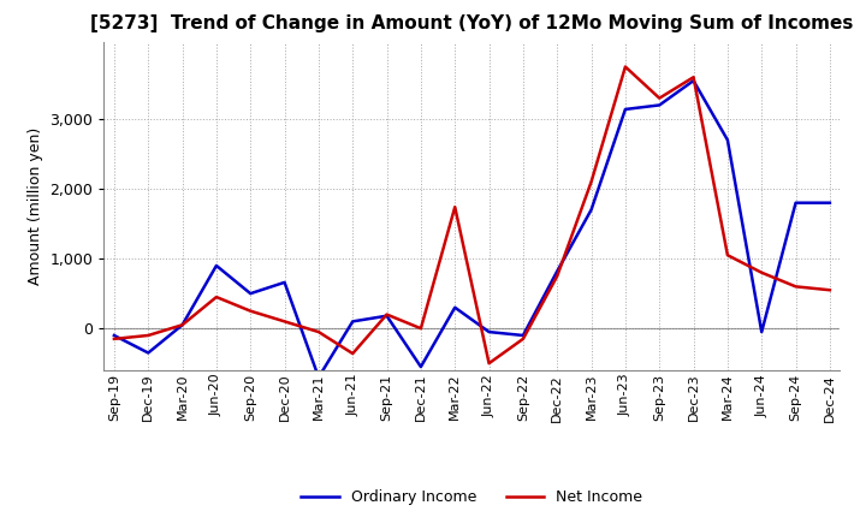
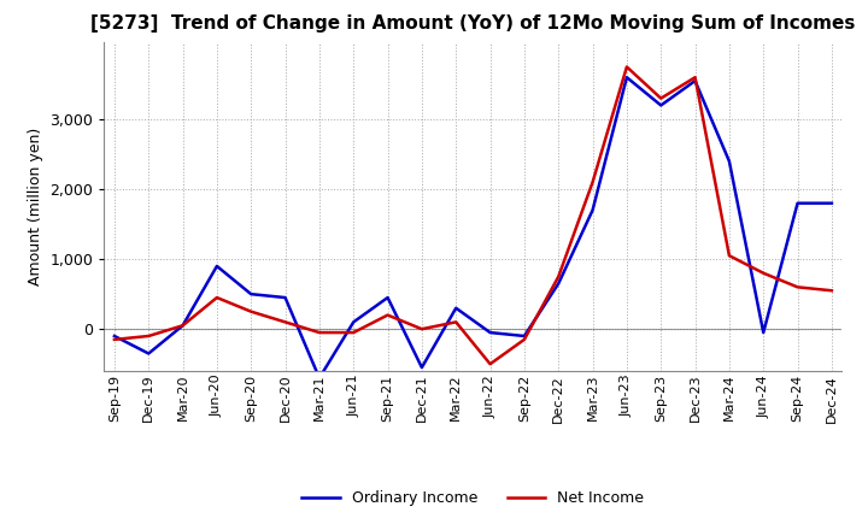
Ordinary Income/Dec-20: 660 -> 450
Net Income/Jun-21: -360 -> -50
Ordinary Income/Sep-21: 180 -> 450
Net Income/Mar-22: 1,740 -> 100
Ordinary Income/Dec-22: 820 -> 650
Ordinary Income/Jun-23: 3,140 -> 3,600
Ordinary Income/Mar-24: 2,700 -> 2,400
